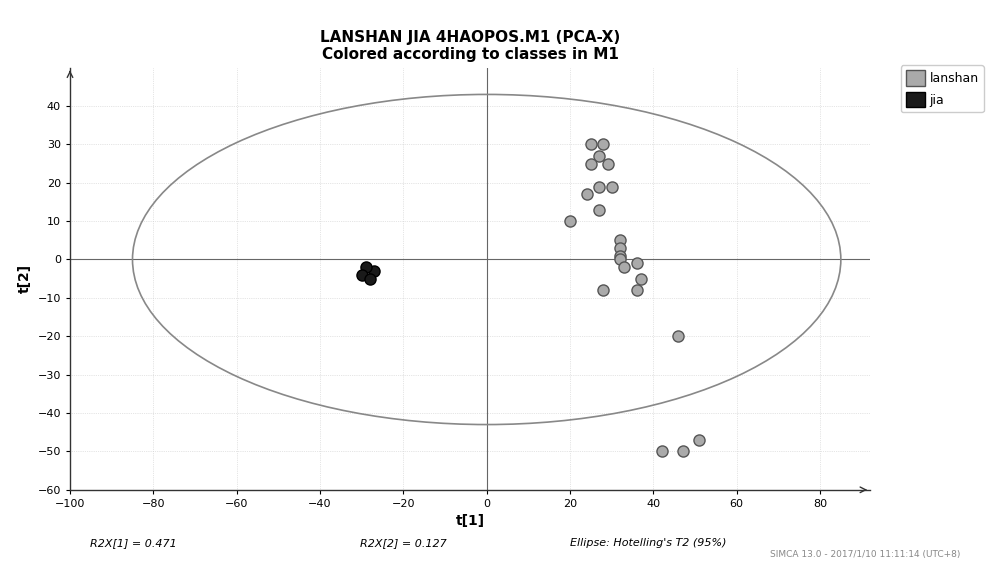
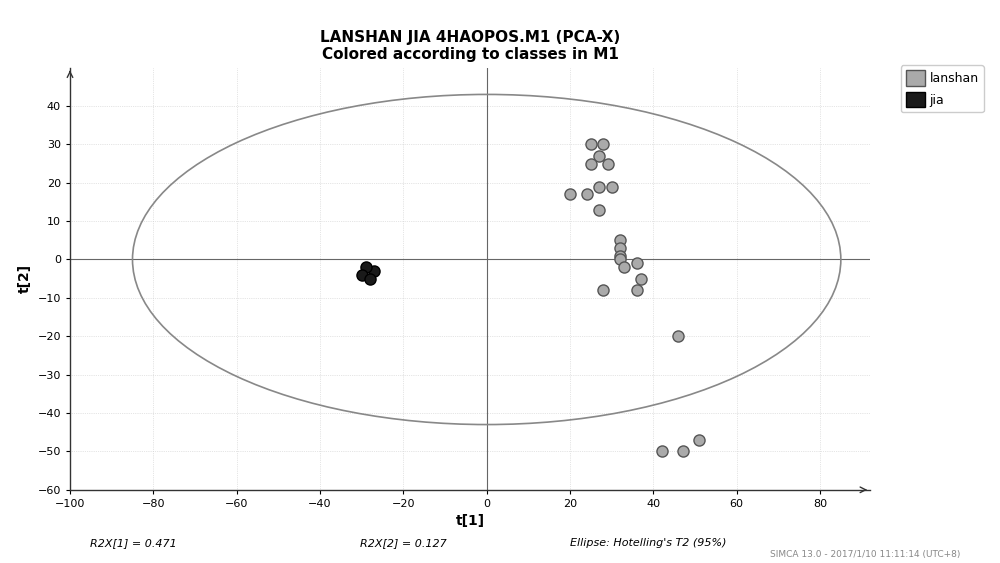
lanshan/20: 10 -> 17
